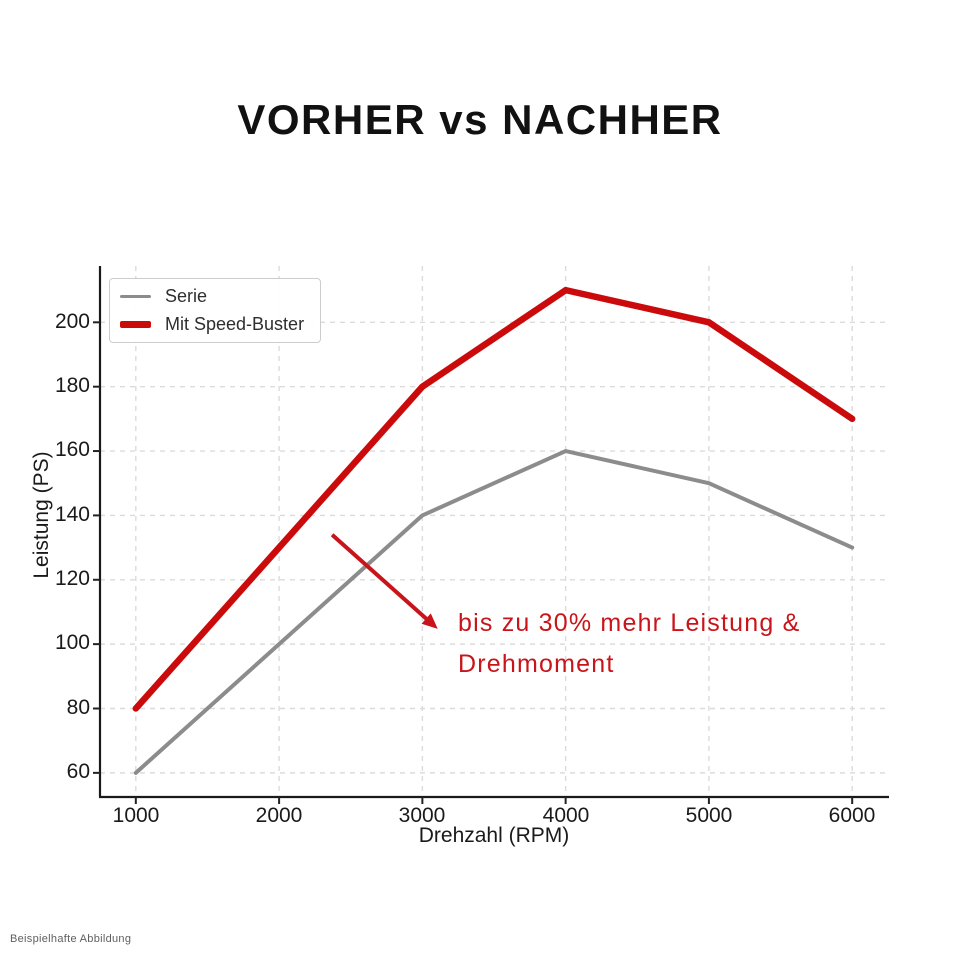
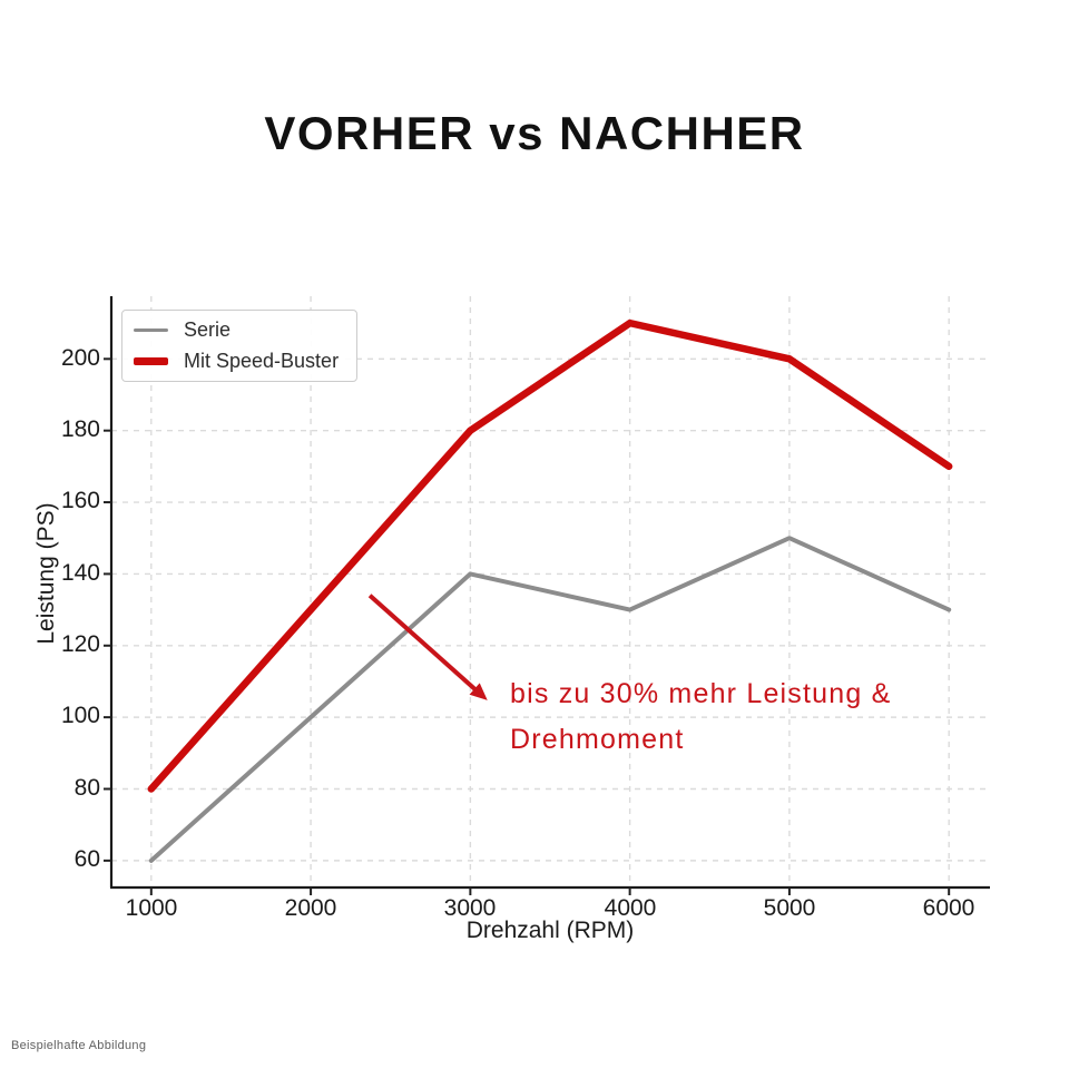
Serie/4000: 160 -> 130
